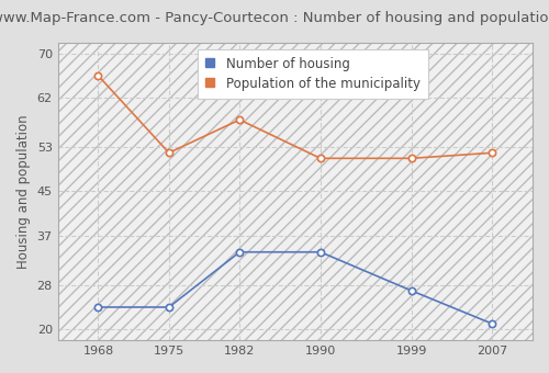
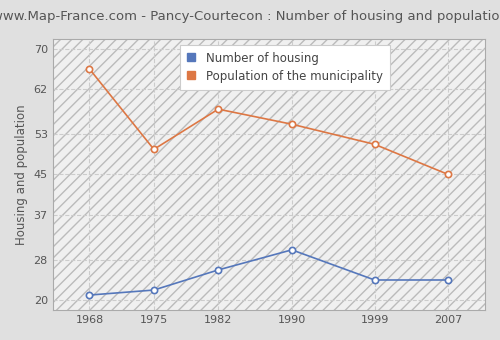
Number of housing/1968: 24 -> 21
Number of housing/1975: 24 -> 22
Population of the municipality/1975: 52 -> 50
Number of housing/1982: 34 -> 26
Number of housing/1990: 34 -> 30
Population of the municipality/1990: 51 -> 55
Number of housing/1999: 27 -> 24
Number of housing/2007: 21 -> 24
Population of the municipality/2007: 52 -> 45
